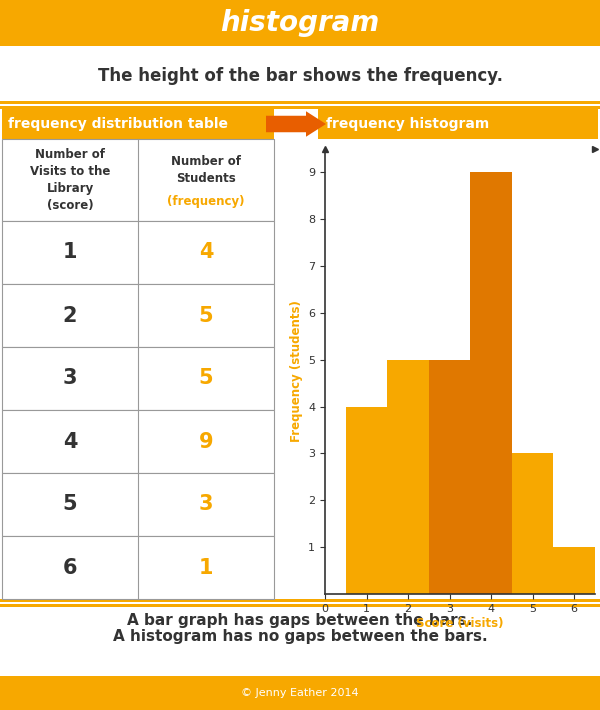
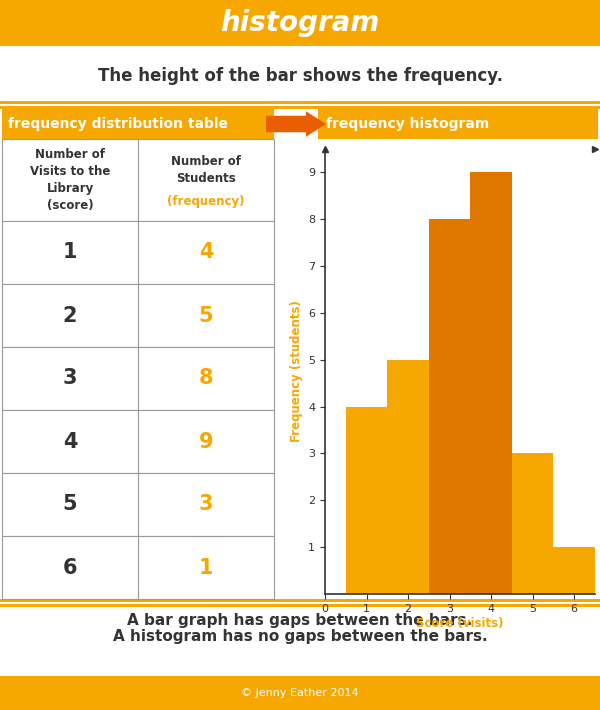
3: 5 -> 8
